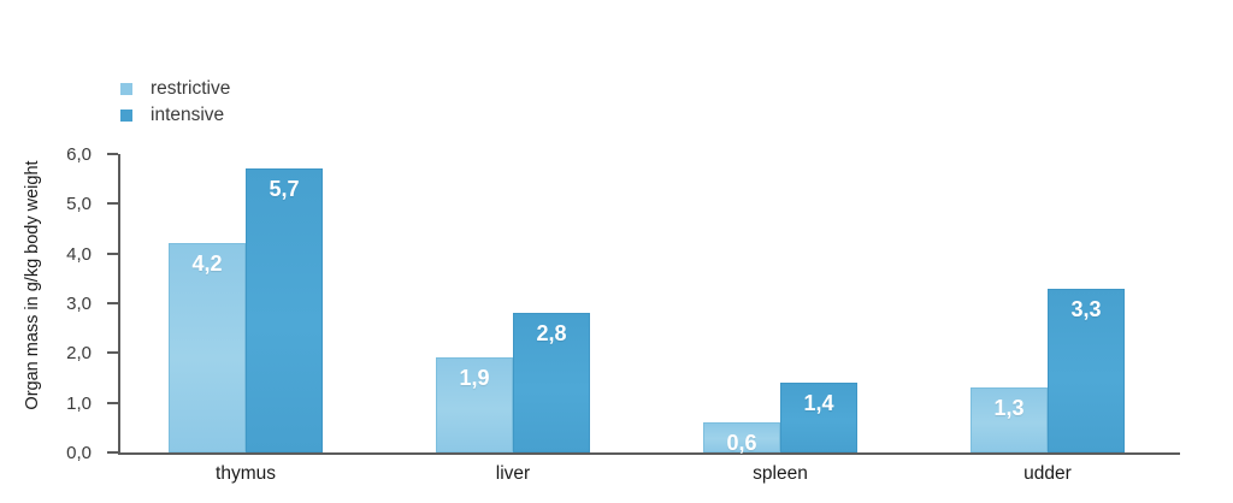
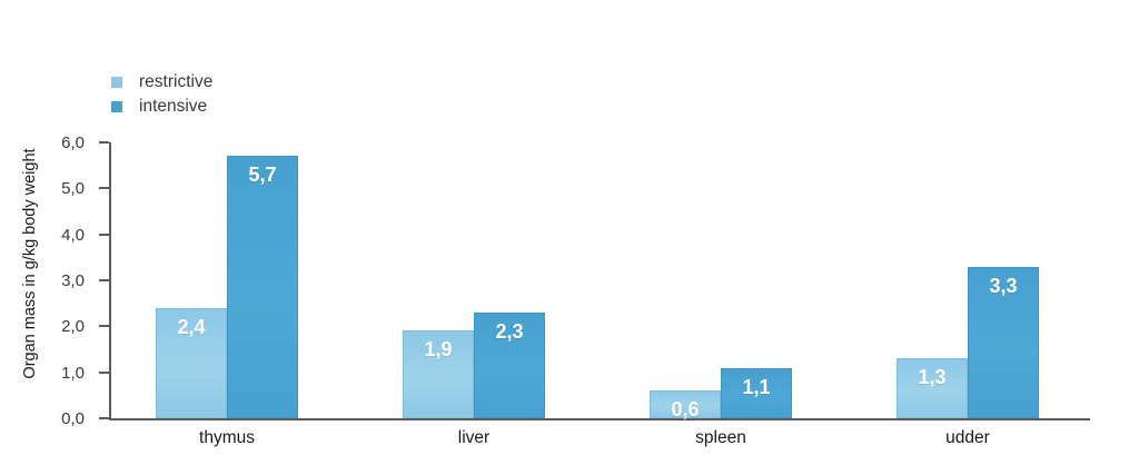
restrictive/thymus: 4,2 -> 2,4
intensive/liver: 2,8 -> 2,3
intensive/spleen: 1,4 -> 1,1
